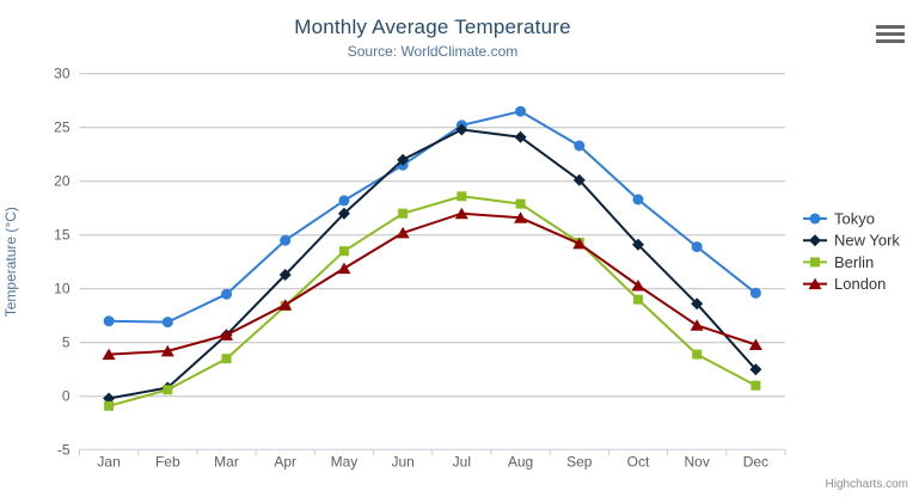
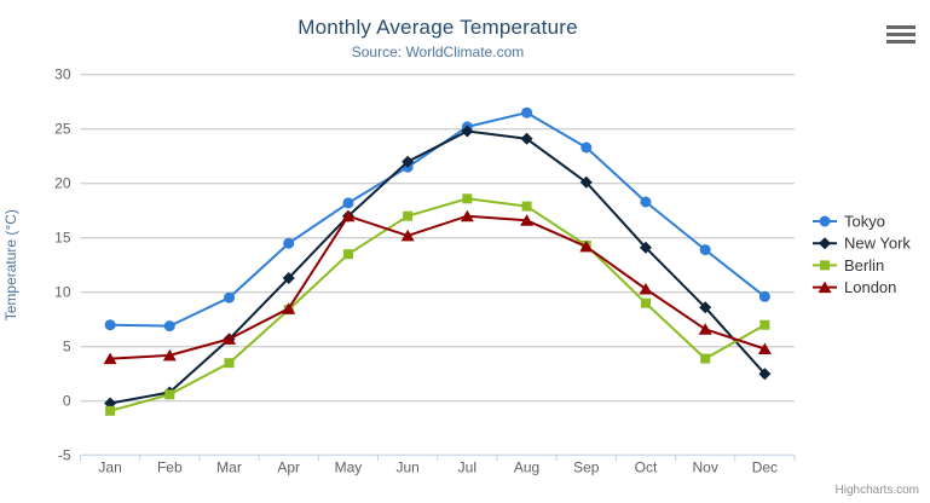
London/May: 12 -> 17
Berlin/Dec: 1 -> 7
